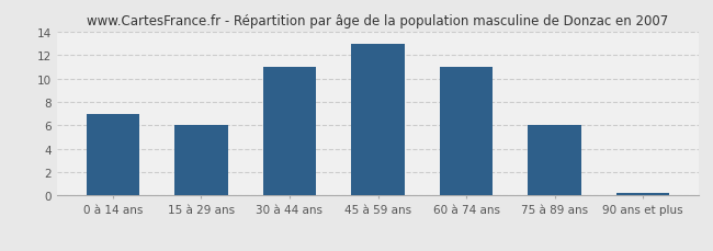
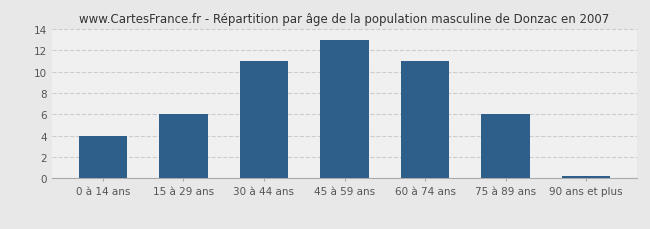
0 à 14 ans: 7.0 -> 4.0
